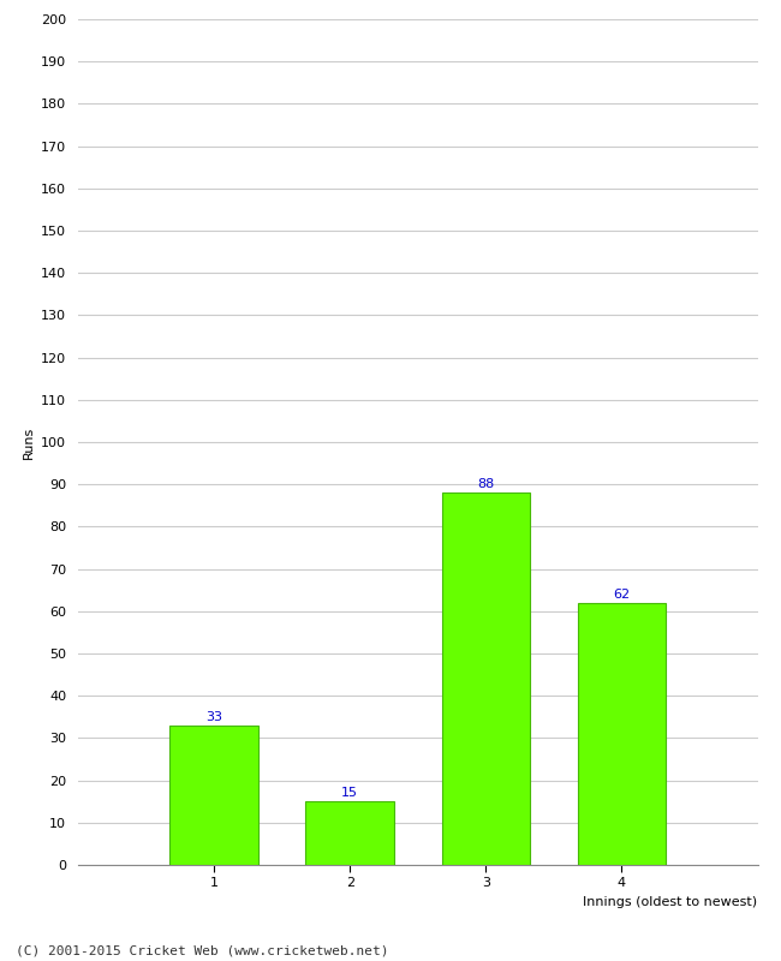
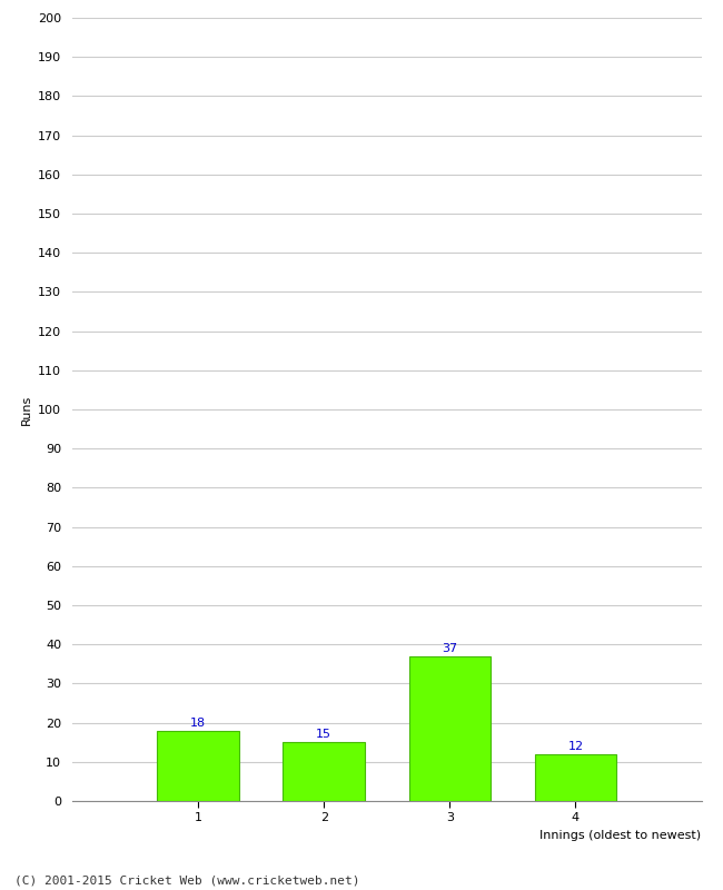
1: 33 -> 18
3: 88 -> 37
4: 62 -> 12
